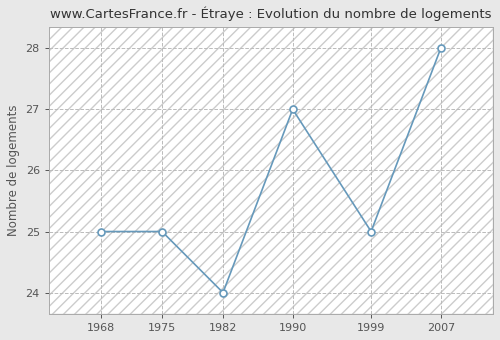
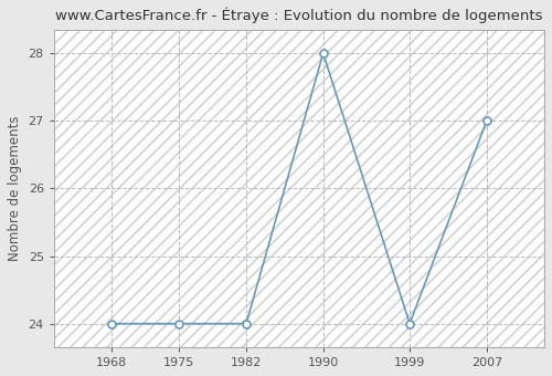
1968: 25 -> 24
1975: 25 -> 24
1990: 27 -> 28
1999: 25 -> 24
2007: 28 -> 27
